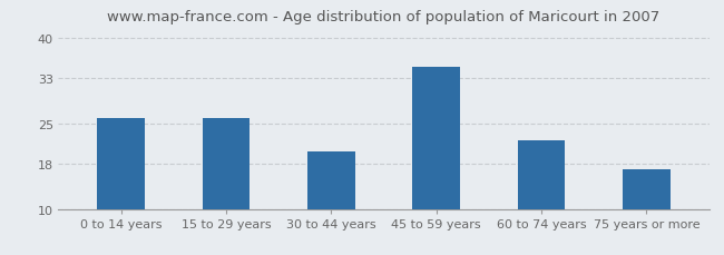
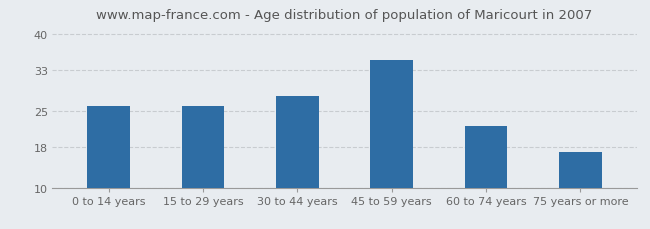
30 to 44 years: 20 -> 28
